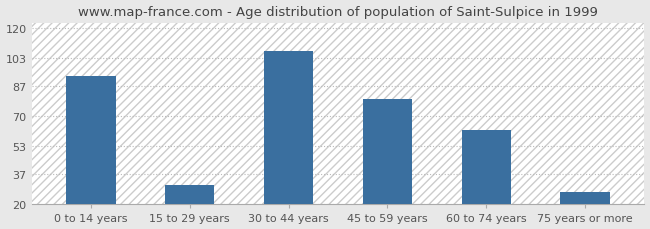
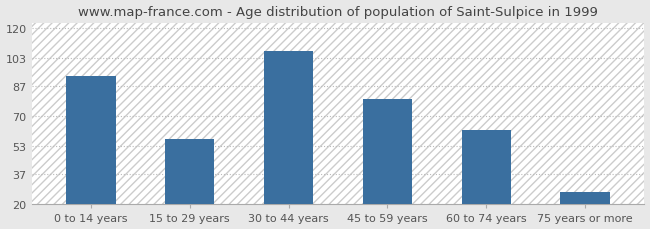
15 to 29 years: 31 -> 57
